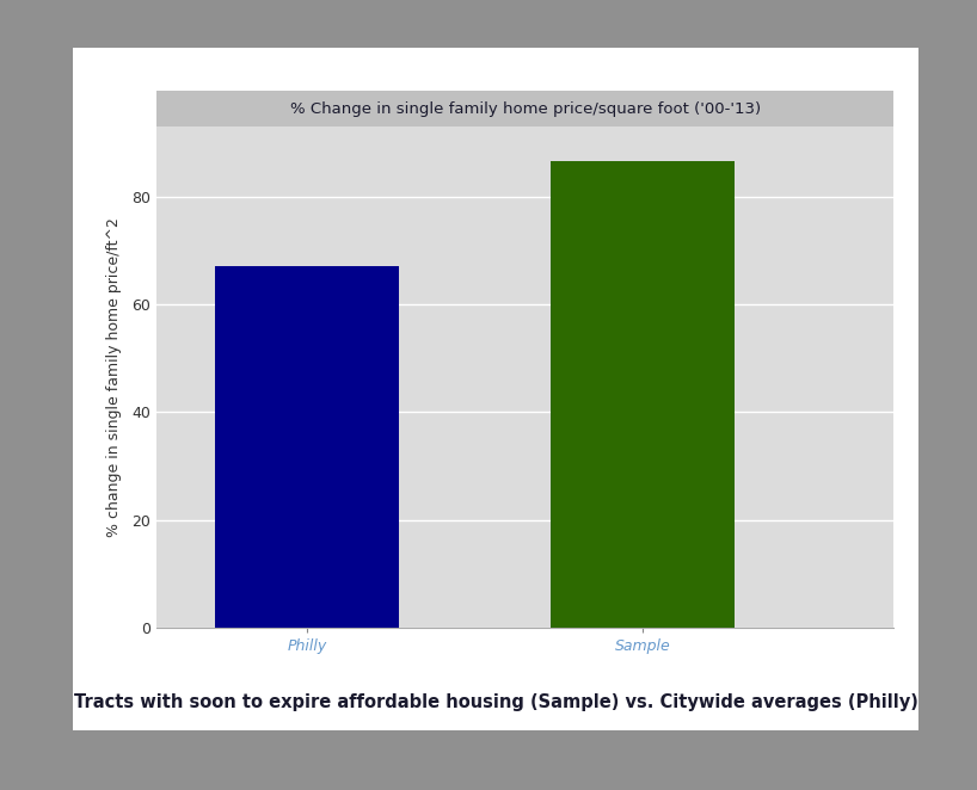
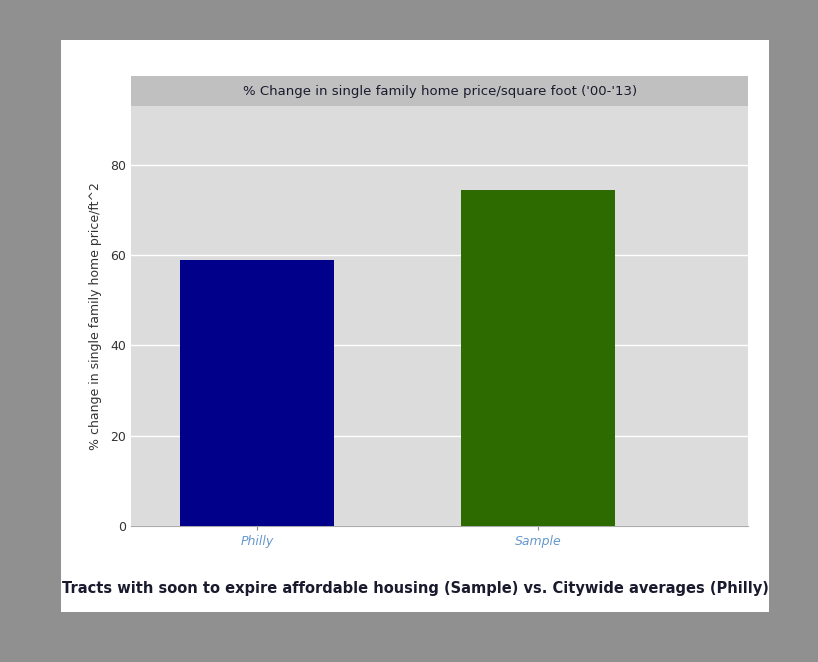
Philly: 67.0 -> 59.0
Sample: 86.5 -> 74.5
